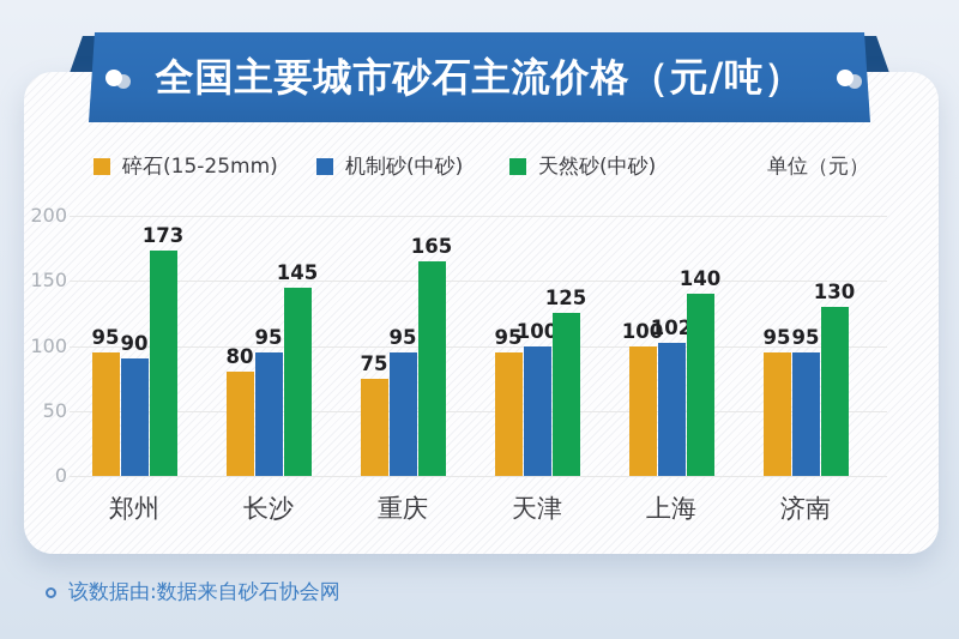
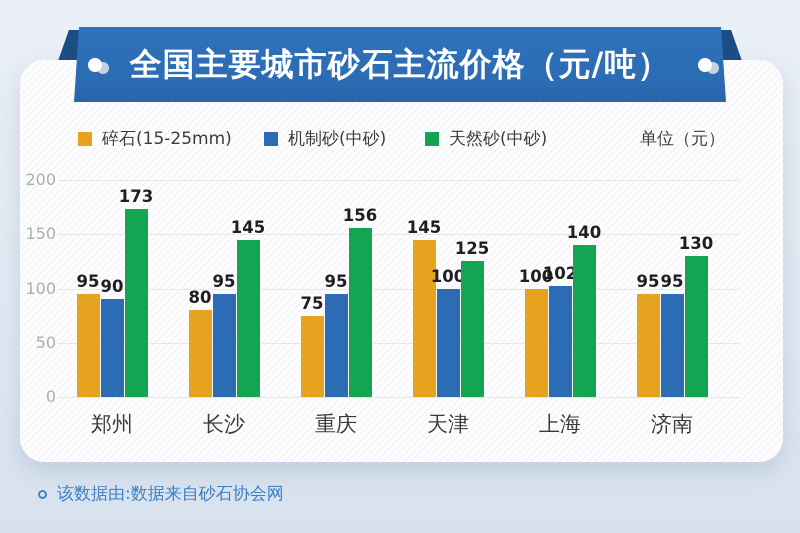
天然砂(中砂)/重庆: 165 -> 156
碎石(15-25mm)/天津: 95 -> 145
